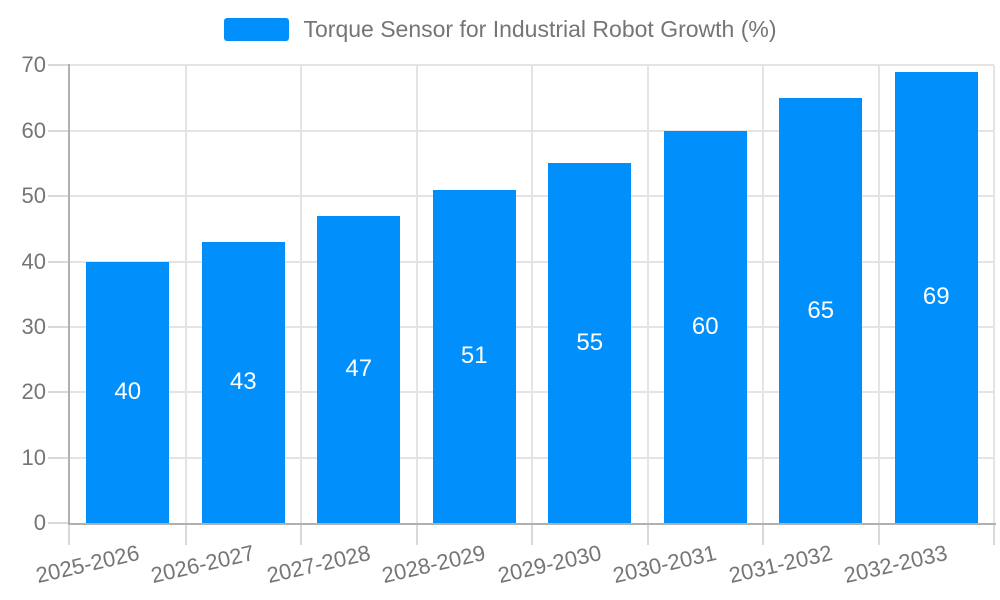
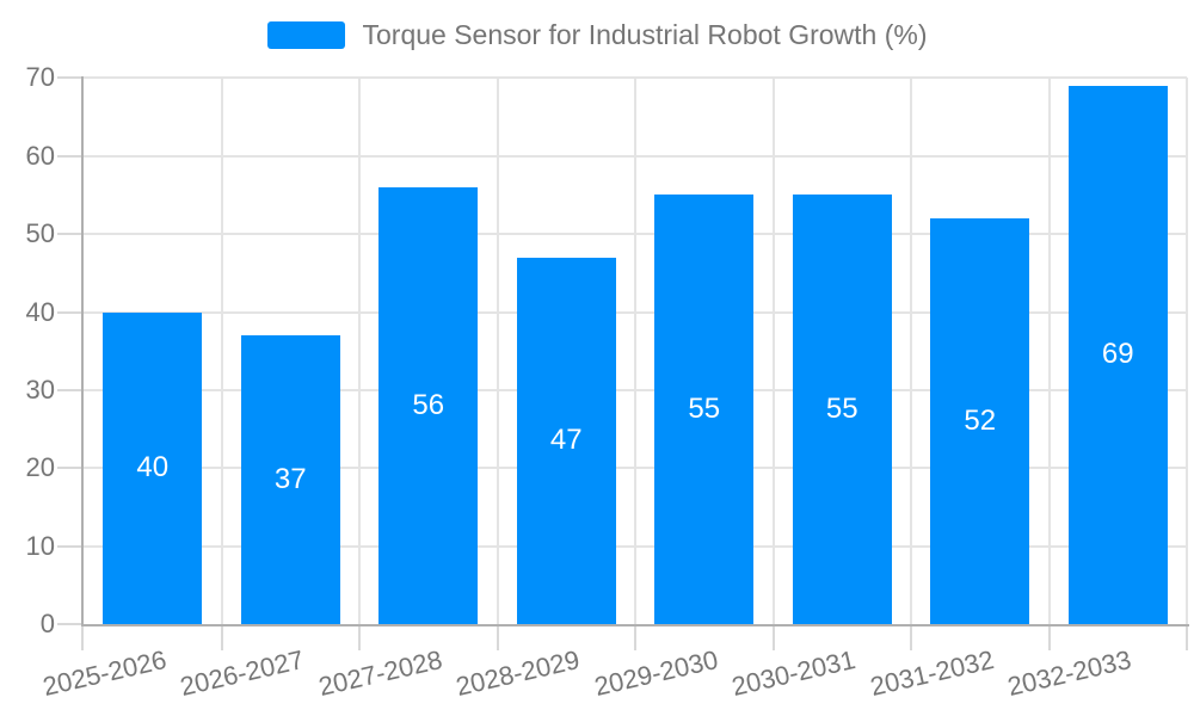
2026-2027: 43 -> 37
2027-2028: 47 -> 56
2028-2029: 51 -> 47
2030-2031: 60 -> 55
2031-2032: 65 -> 52
